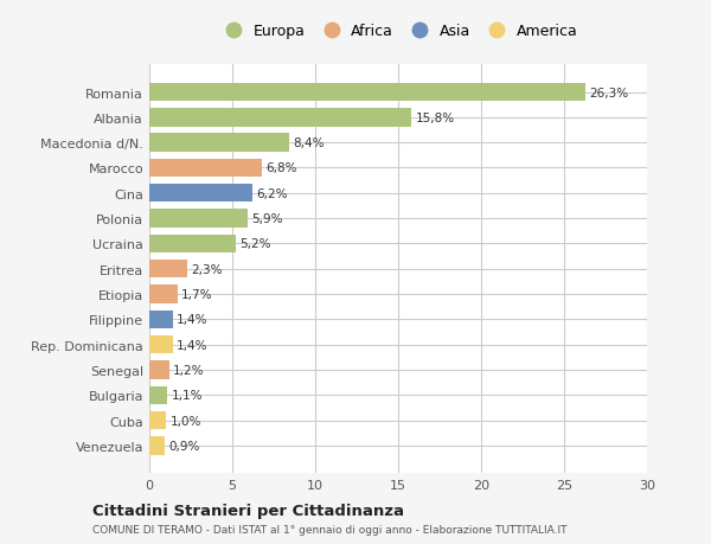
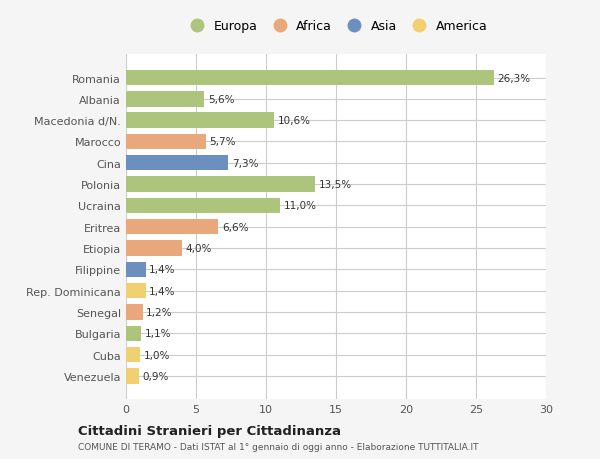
Albania: 15,8% -> 5,6%
Macedonia d/N.: 8,4% -> 10,6%
Marocco: 6,8% -> 5,7%
Cina: 6,2% -> 7,3%
Polonia: 5,9% -> 13,5%
Ucraina: 5,2% -> 11,0%
Eritrea: 2,3% -> 6,6%
Etiopia: 1,7% -> 4,0%
